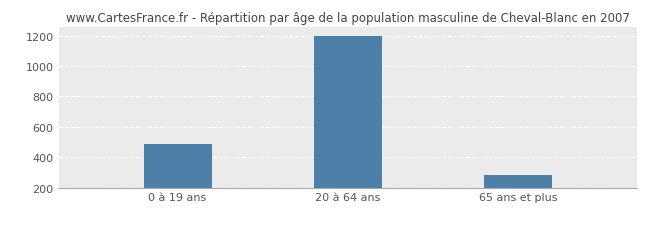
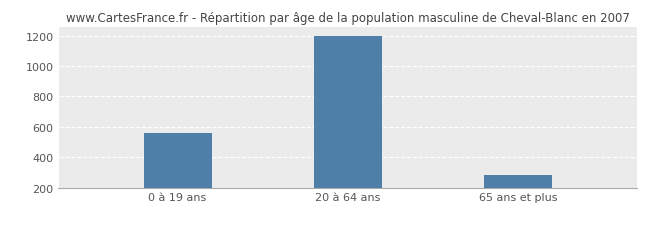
0 à 19 ans: 490 -> 560
